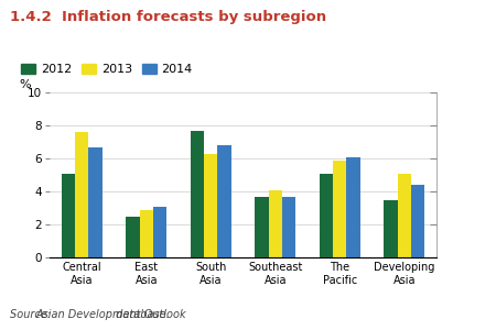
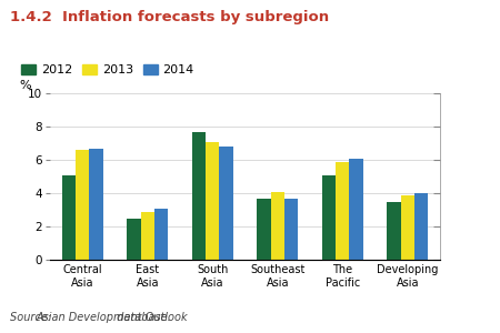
2013/Central Asia: 7.6 -> 6.6
2013/South Asia: 6.3 -> 7.1
2013/Developing Asia: 5.1 -> 3.9
2014/Developing Asia: 4.4 -> 4.0
